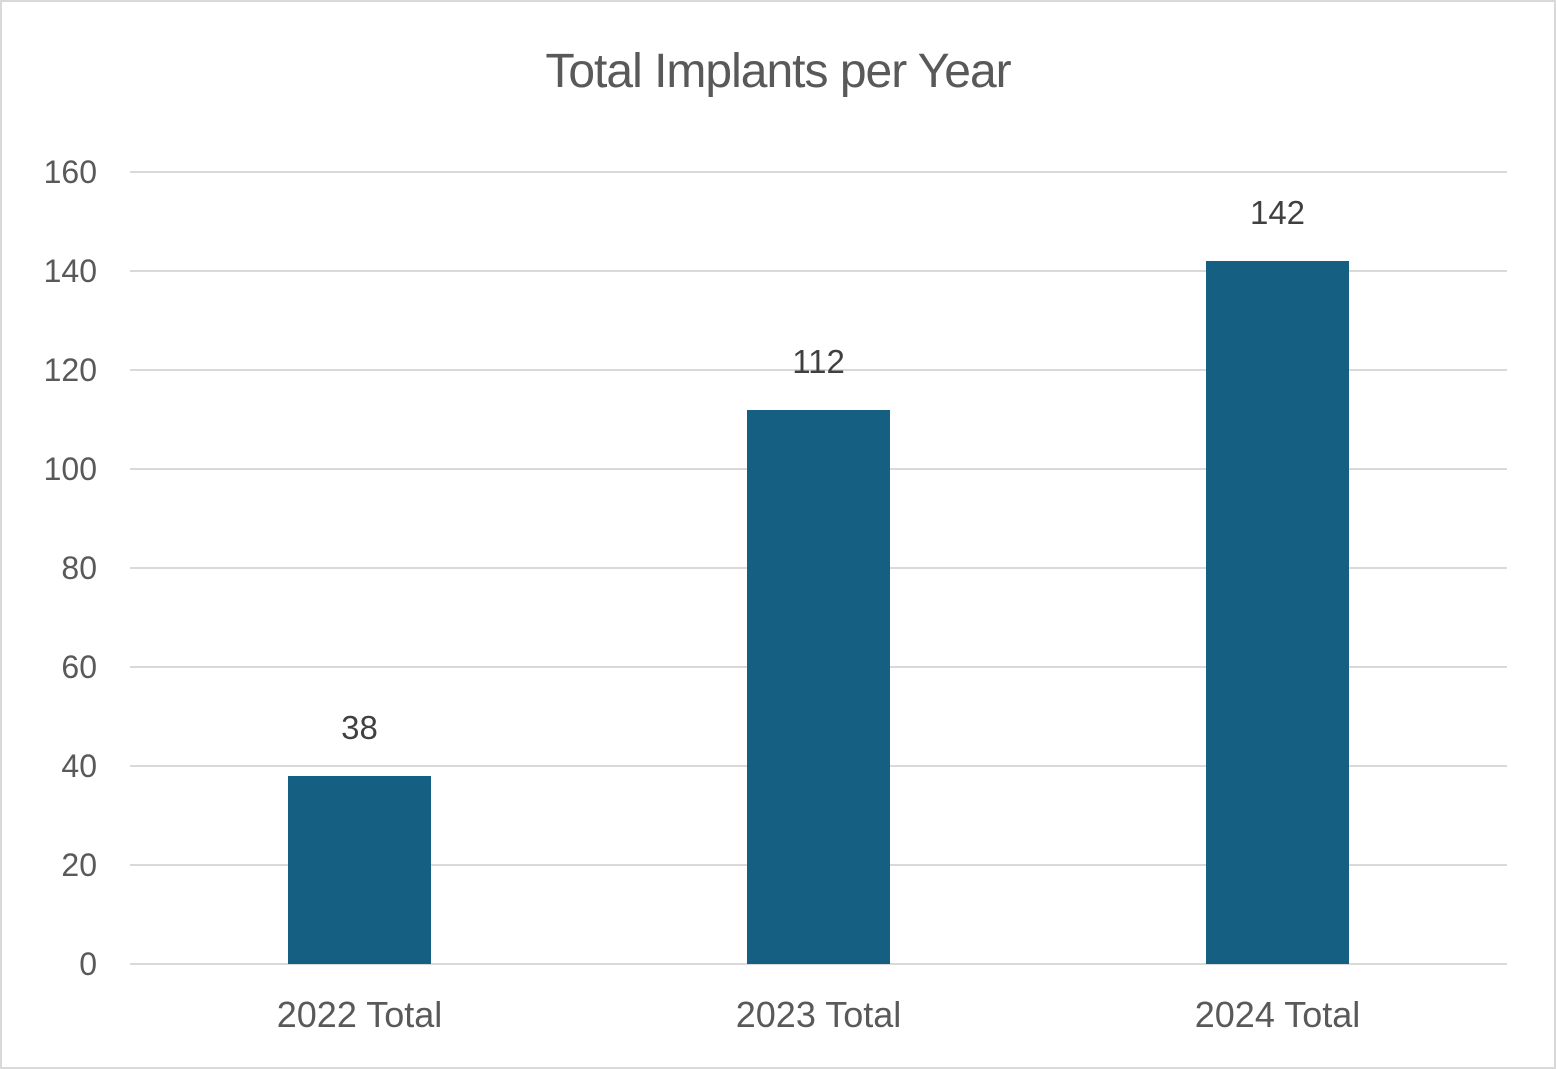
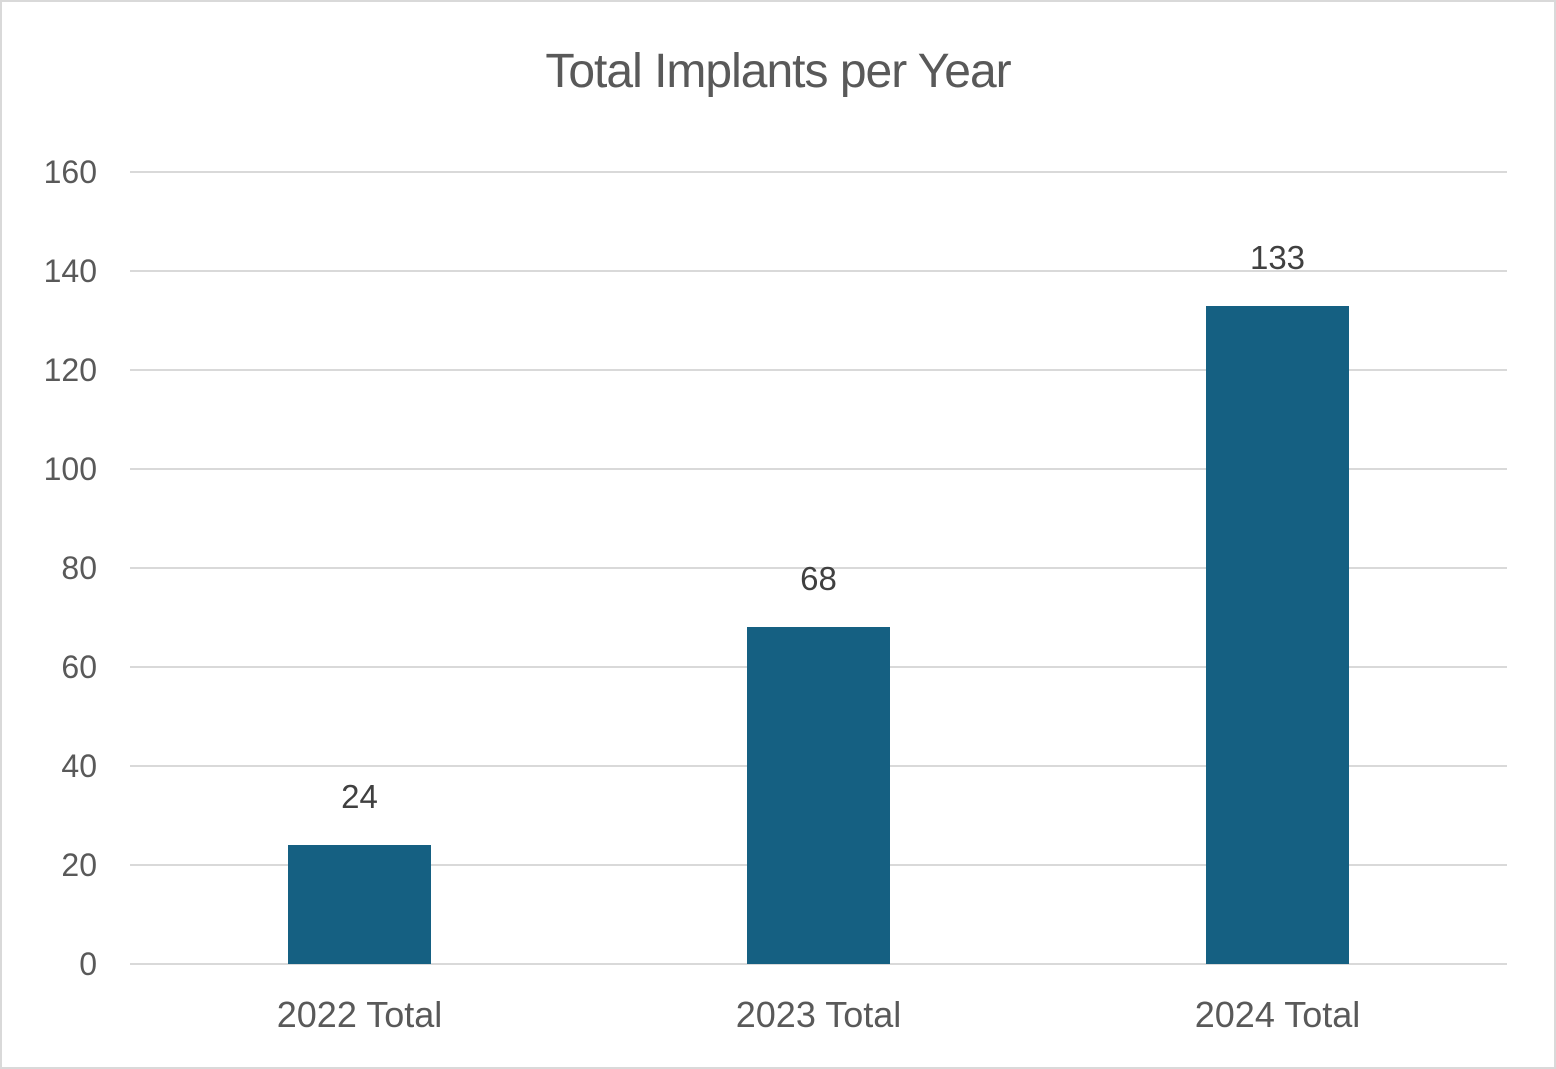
2022 Total: 38 -> 24
2023 Total: 112 -> 68
2024 Total: 142 -> 133
